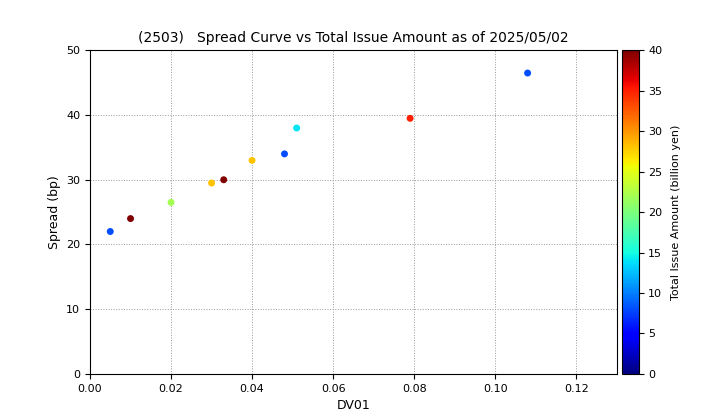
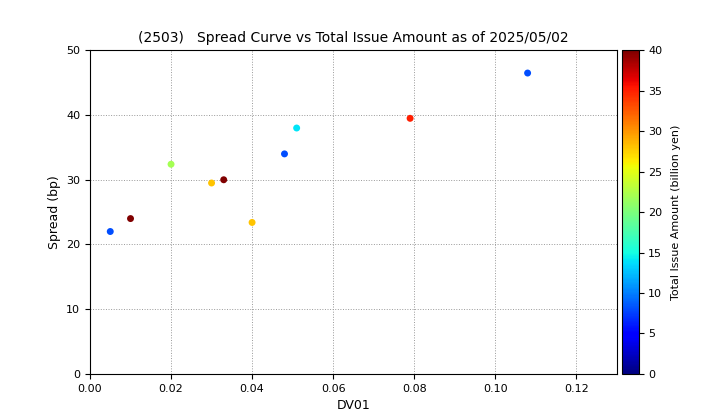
0.02: 26.5 -> 32.4
0.04: 33.0 -> 23.4
